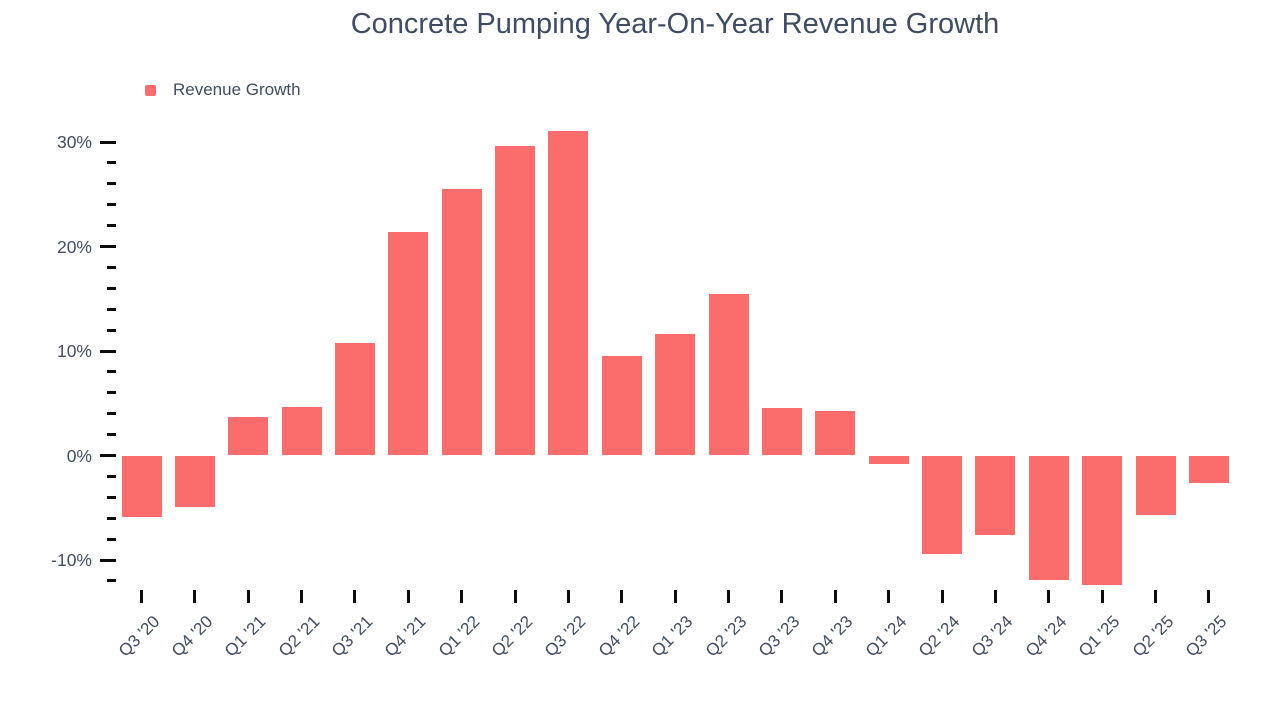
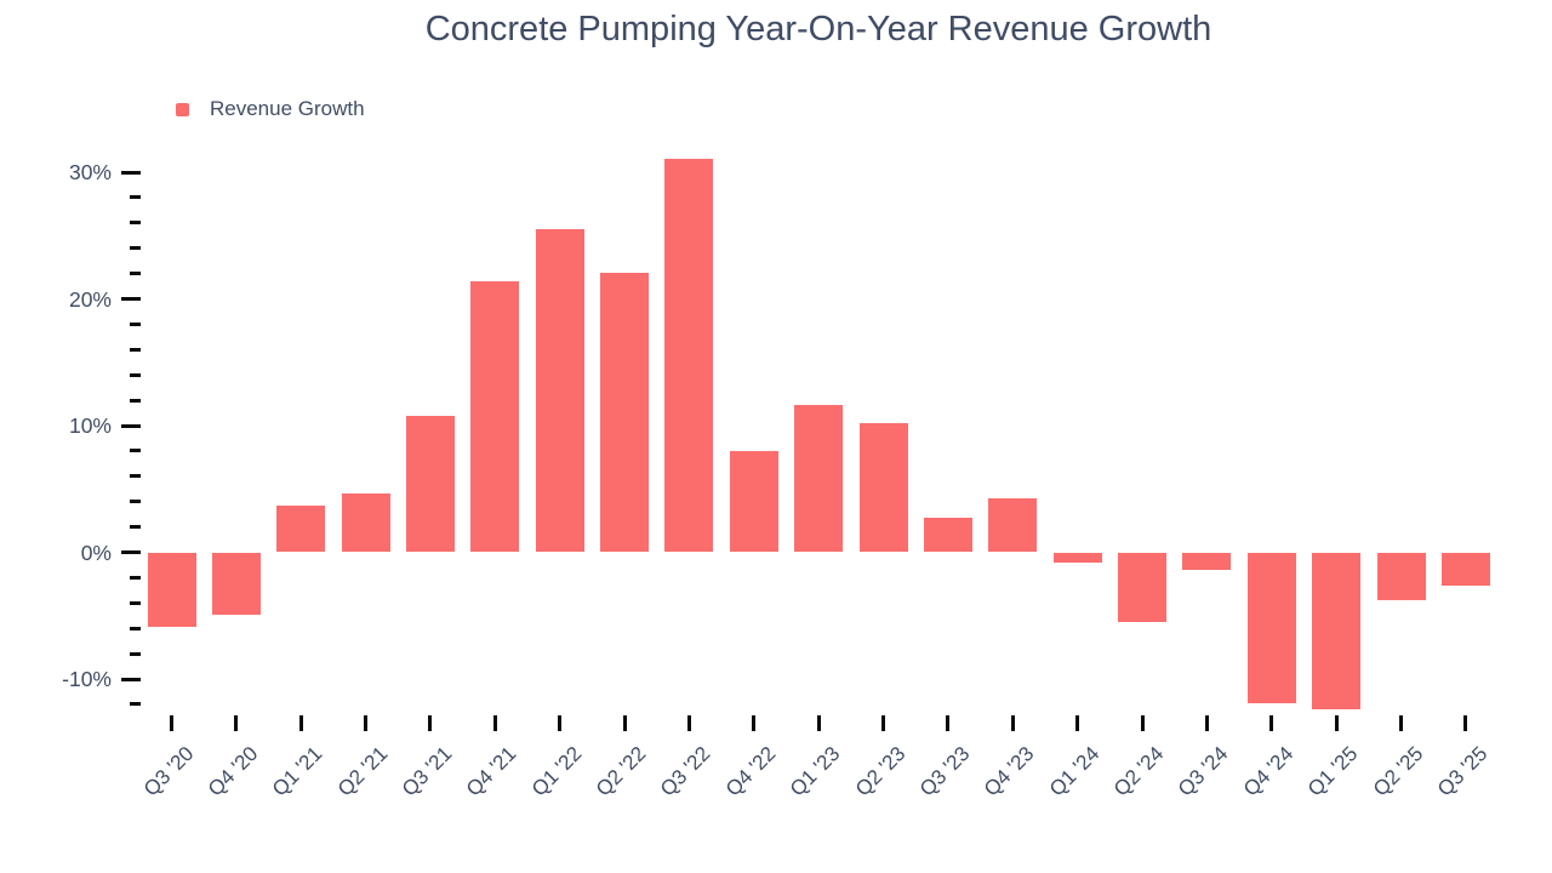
Q2 '22: 29.6% -> 22.1%
Q4 '22: 9.5% -> 8.0%
Q2 '23: 15.5% -> 10.2%
Q3 '23: 4.5% -> 2.7%
Q2 '24: -9.4% -> -5.5%
Q3 '24: -7.6% -> -1.4%
Q2 '25: -5.7% -> -3.8%
